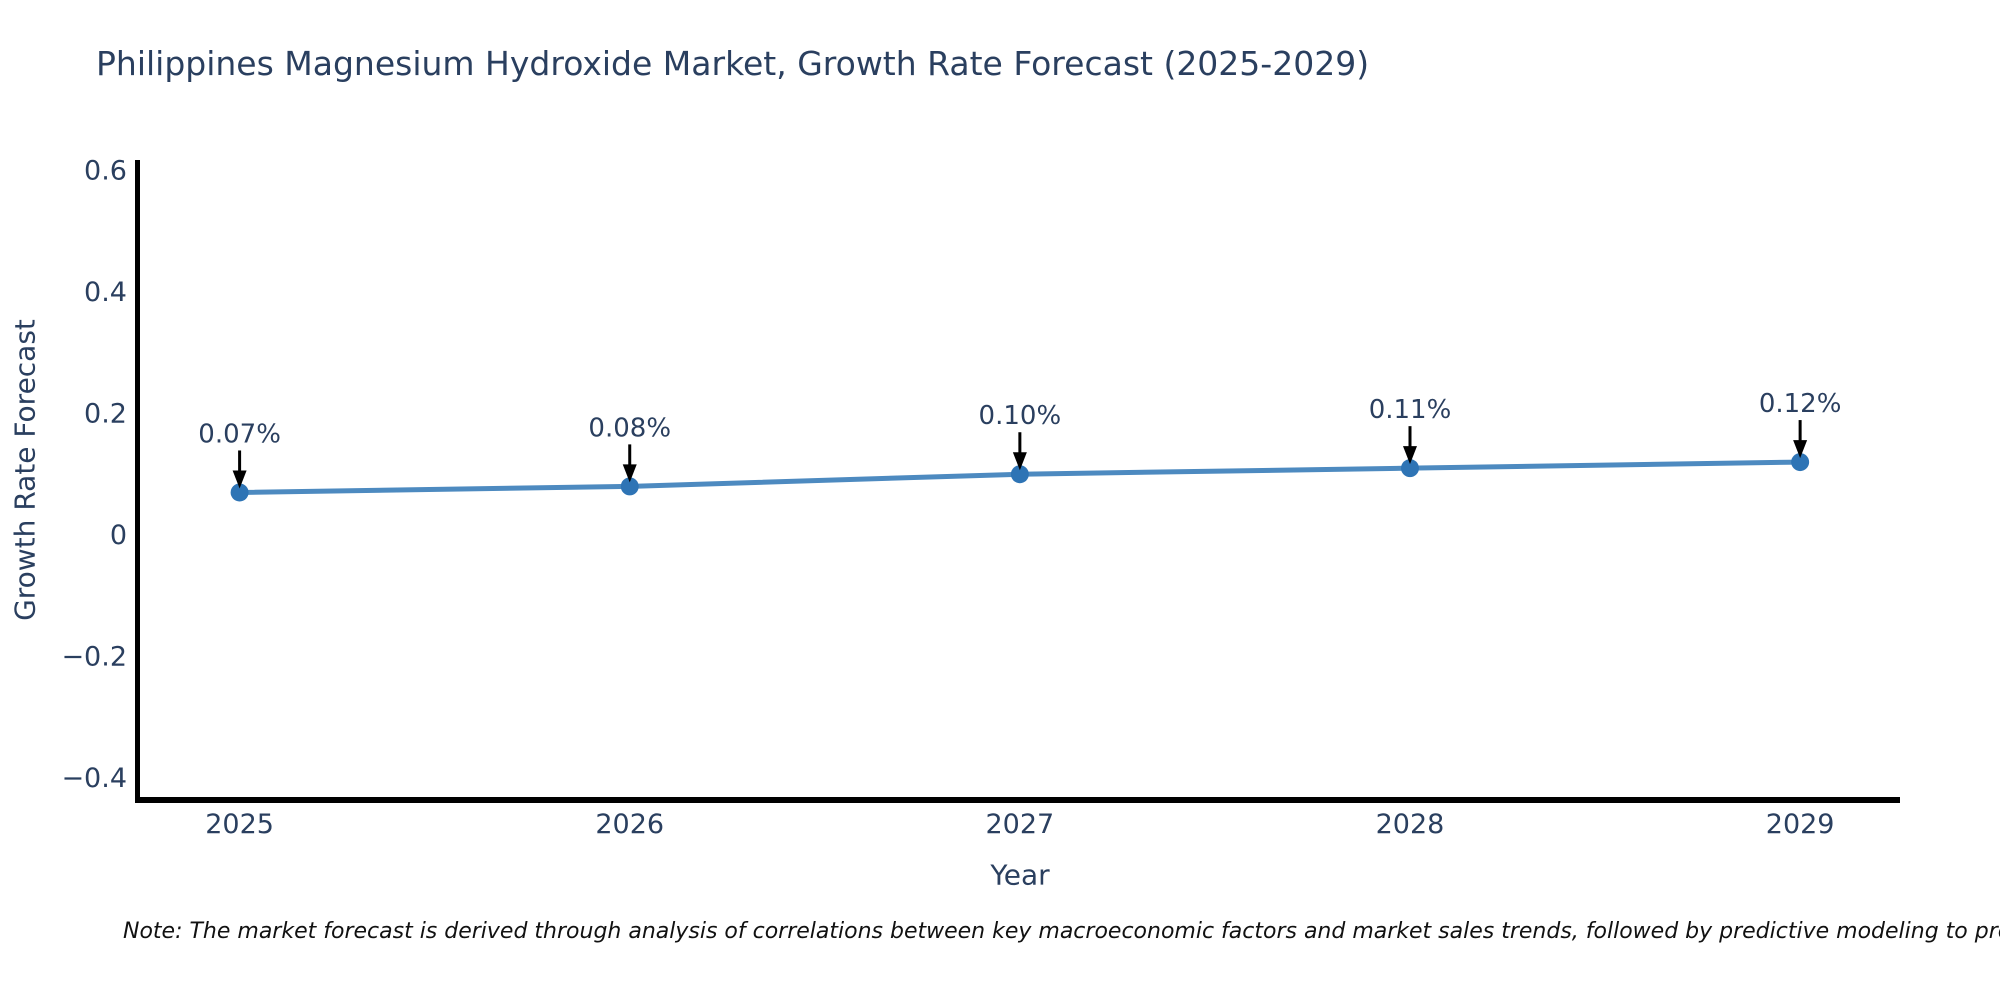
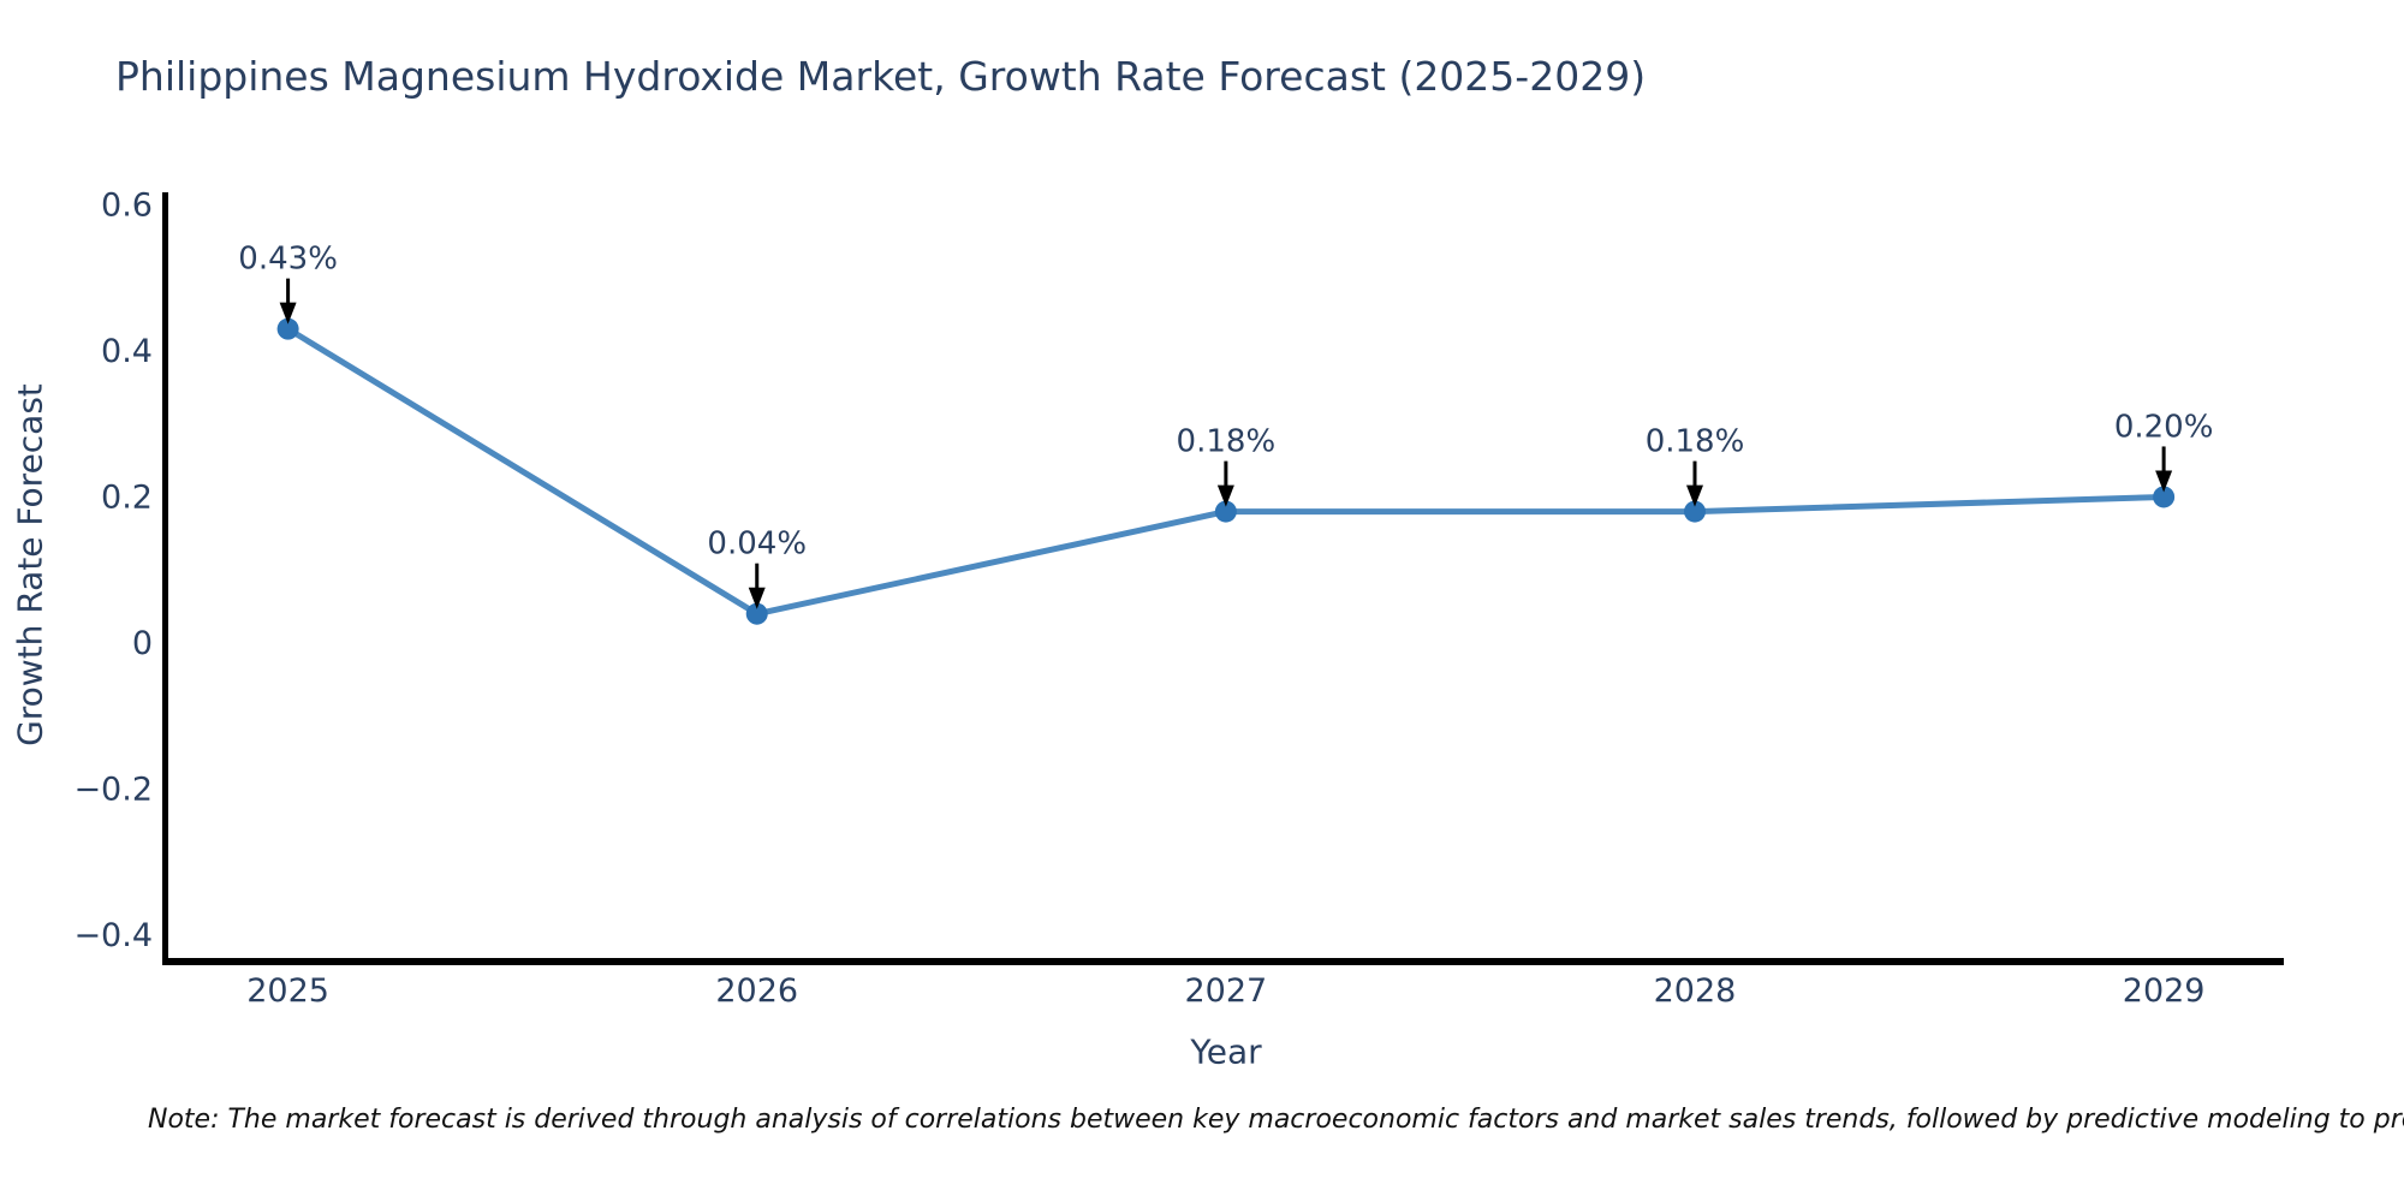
2025: 0.07% -> 0.43%
2026: 0.08% -> 0.04%
2027: 0.10% -> 0.18%
2028: 0.11% -> 0.18%
2029: 0.12% -> 0.20%
